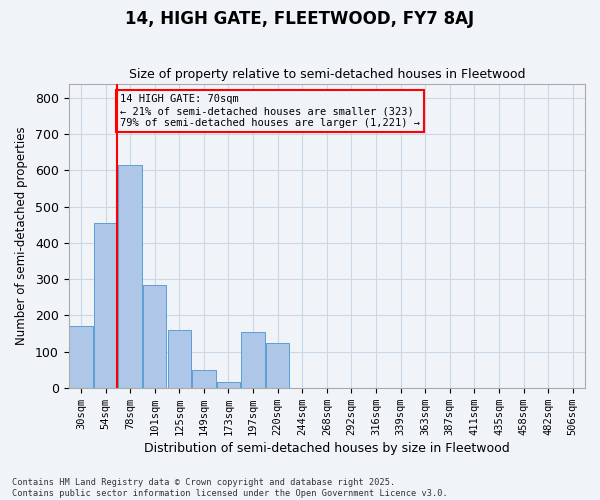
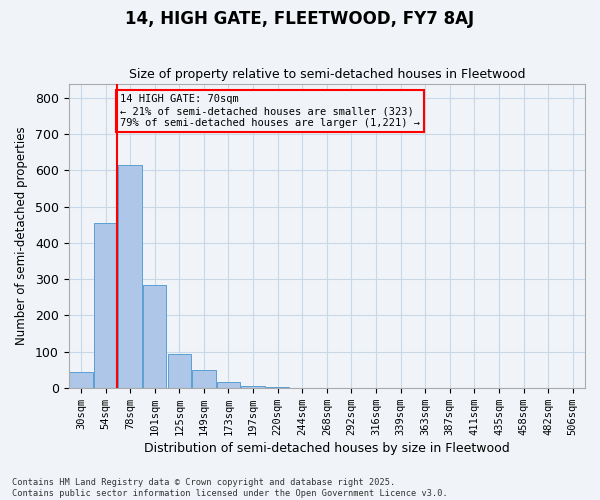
30sqm: 170 -> 45
125sqm: 160 -> 93
197sqm: 155 -> 5
220sqm: 125 -> 2
